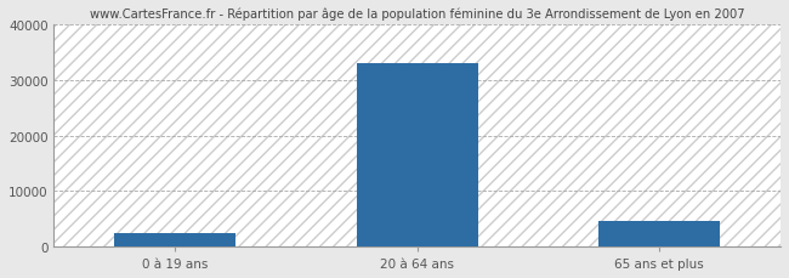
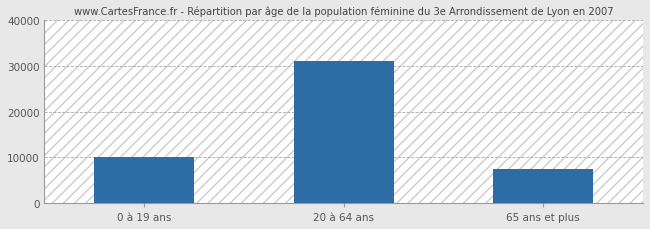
0 à 19 ans: 2500 -> 10100
20 à 64 ans: 33000 -> 31100
65 ans et plus: 4500 -> 7500
